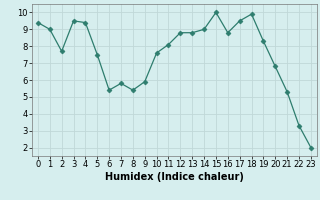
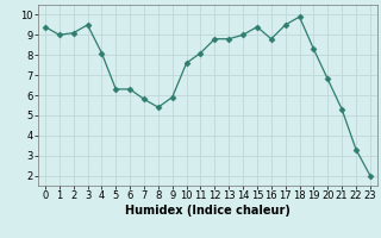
2: 7.7 -> 9.1
4: 9.4 -> 8.1
5: 7.5 -> 6.3
6: 5.4 -> 6.3
15: 10.0 -> 9.4
